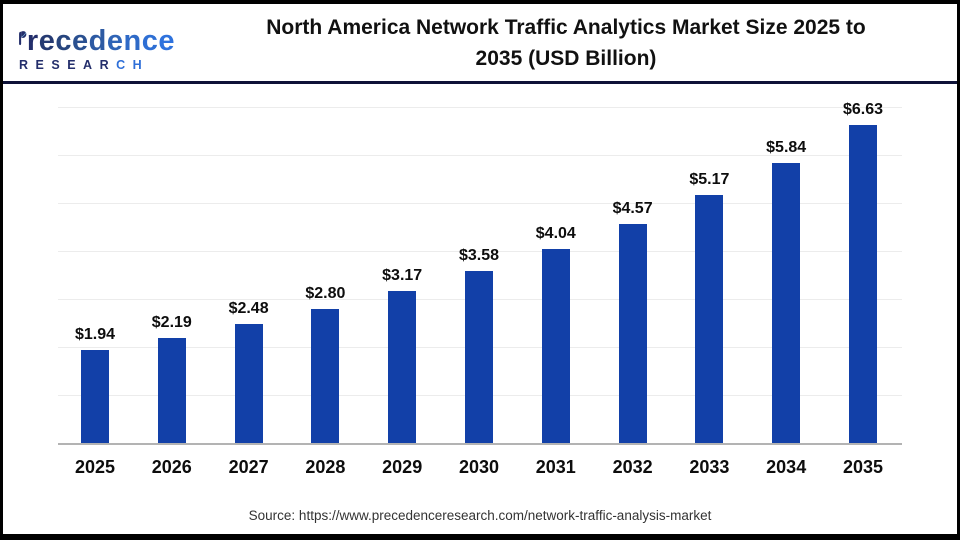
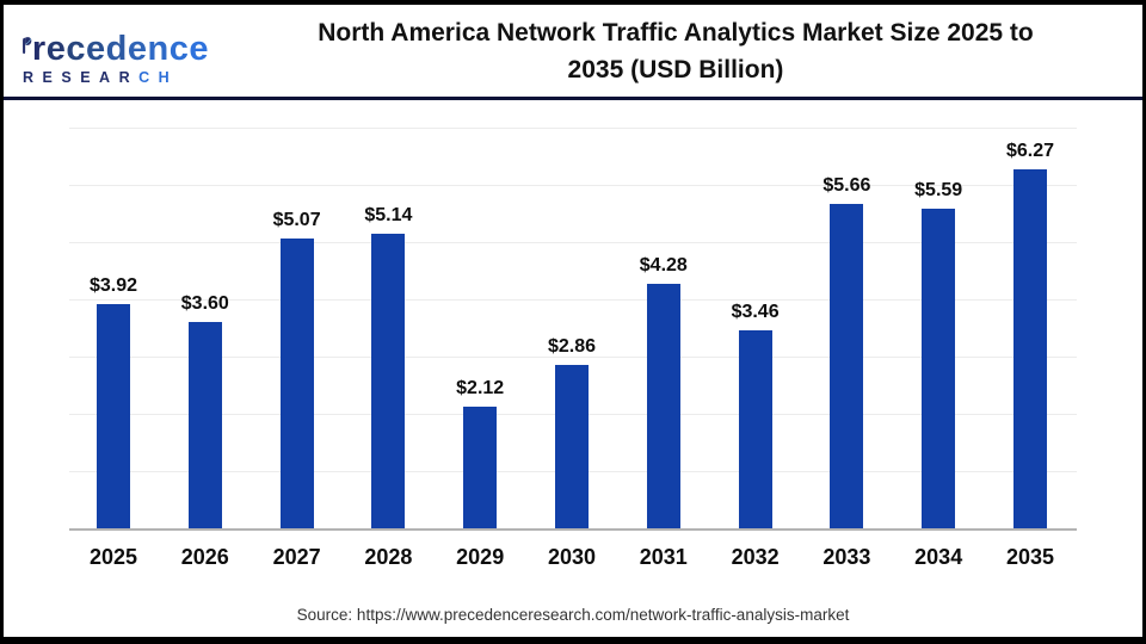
2025: $1.94 -> $3.92
2026: $2.19 -> $3.60
2027: $2.48 -> $5.07
2028: $2.80 -> $5.14
2029: $3.17 -> $2.12
2030: $3.58 -> $2.86
2031: $4.04 -> $4.28
2032: $4.57 -> $3.46
2033: $5.17 -> $5.66
2034: $5.84 -> $5.59
2035: $6.63 -> $6.27
